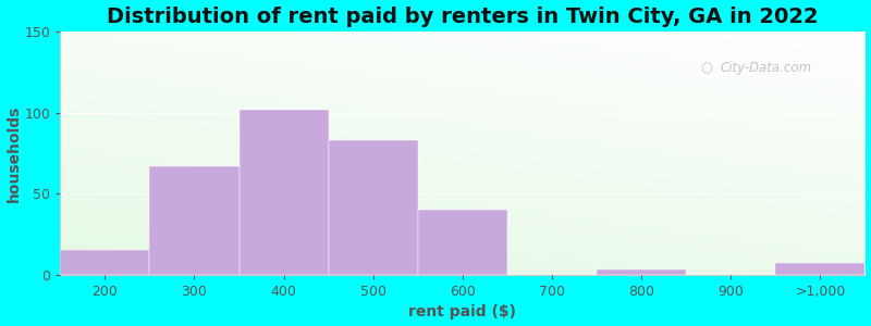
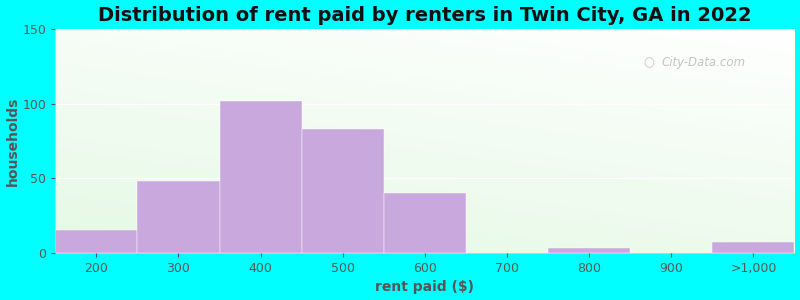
300: 67 -> 48
